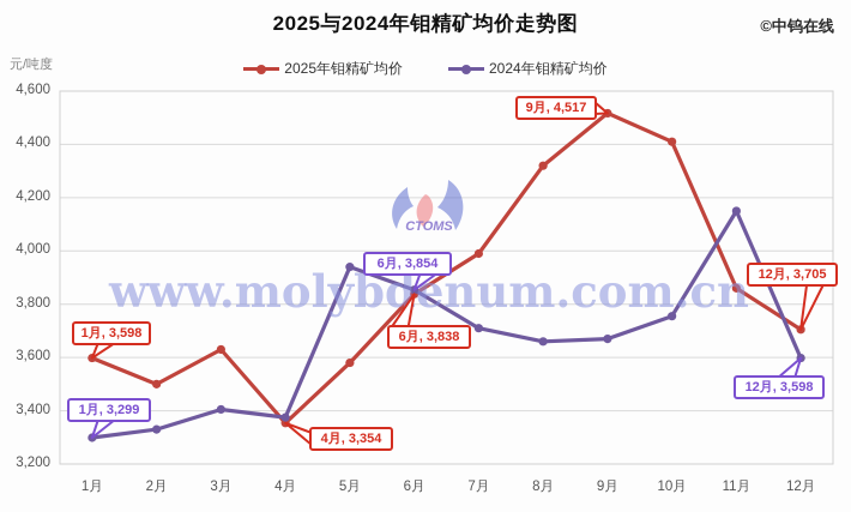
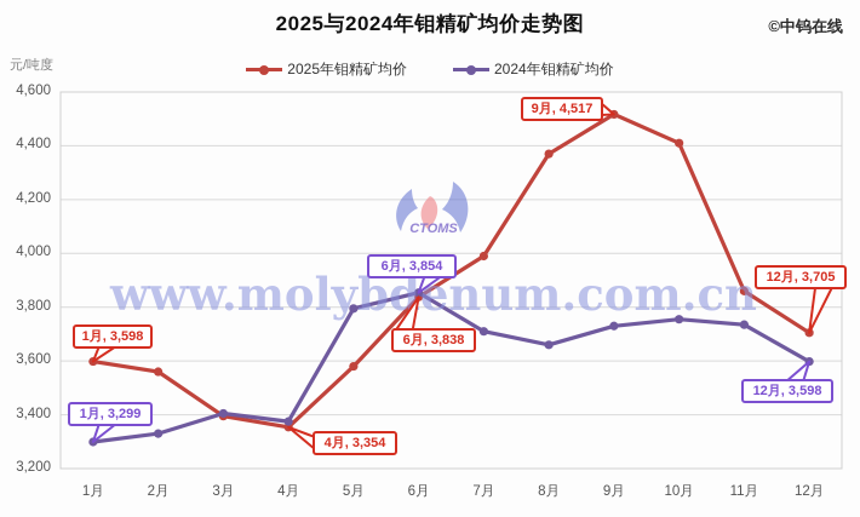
2025年钼精矿均价/2月: 3500 -> 3560
2025年钼精矿均价/3月: 3630 -> 3400
2024年钼精矿均价/5月: 3940 -> 3800
2025年钼精矿均价/8月: 4320 -> 4370
2024年钼精矿均价/9月: 3670 -> 3730
2024年钼精矿均价/11月: 4150 -> 3740
